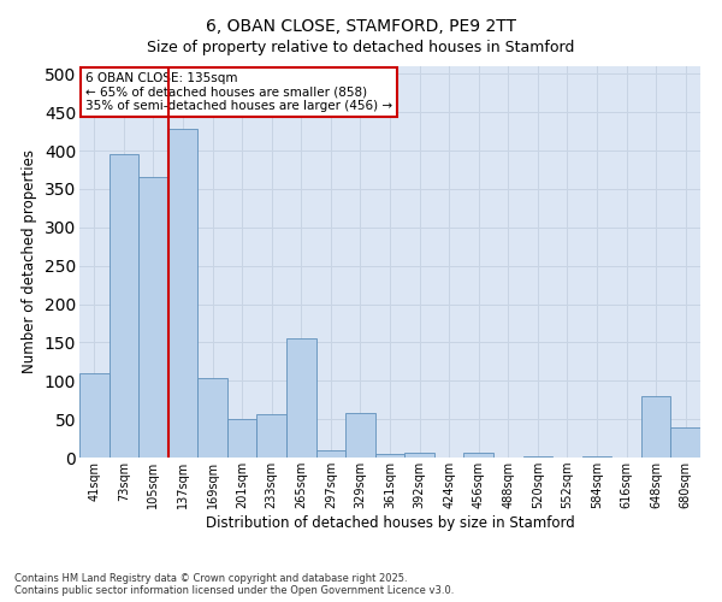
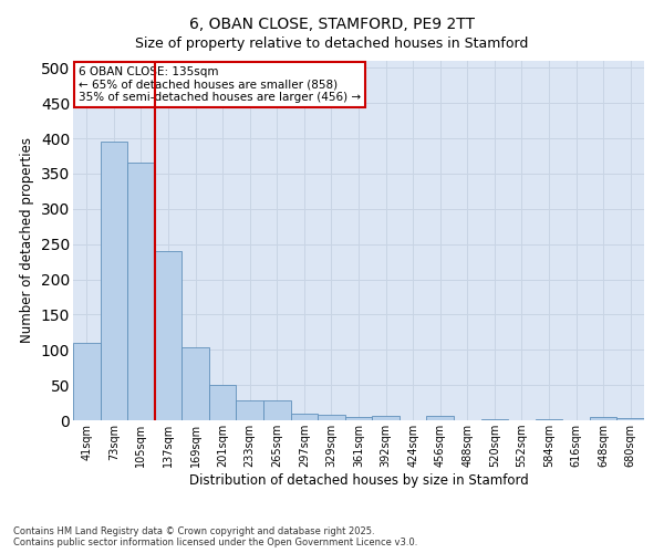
137sqm: 428 -> 240
233sqm: 56 -> 28
265sqm: 156 -> 28
329sqm: 58 -> 8
648sqm: 80 -> 5
680sqm: 40 -> 3
